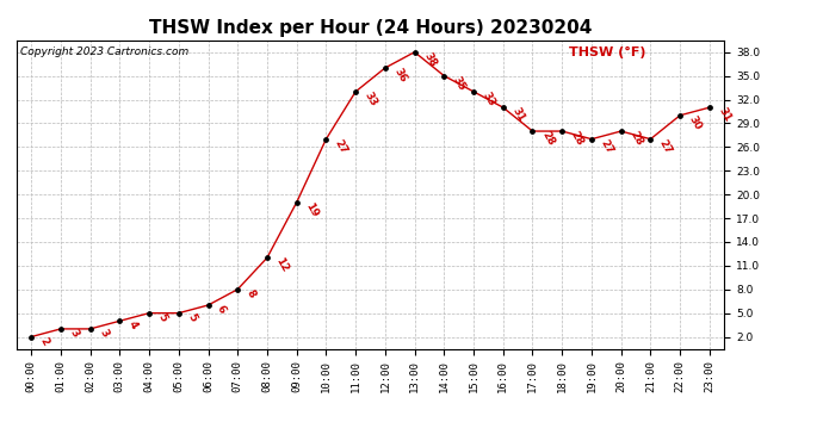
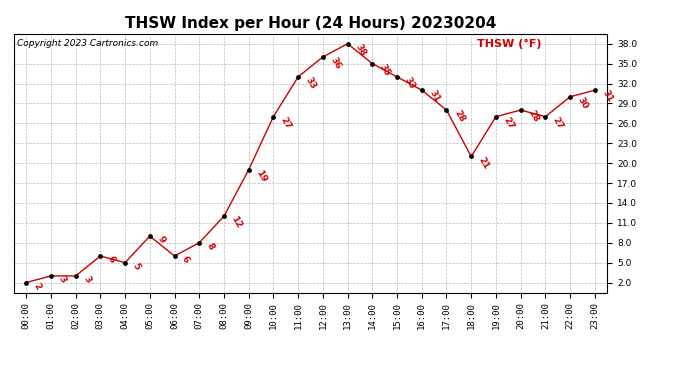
03:00: 4 -> 6
05:00: 5 -> 9
18:00: 28 -> 21
